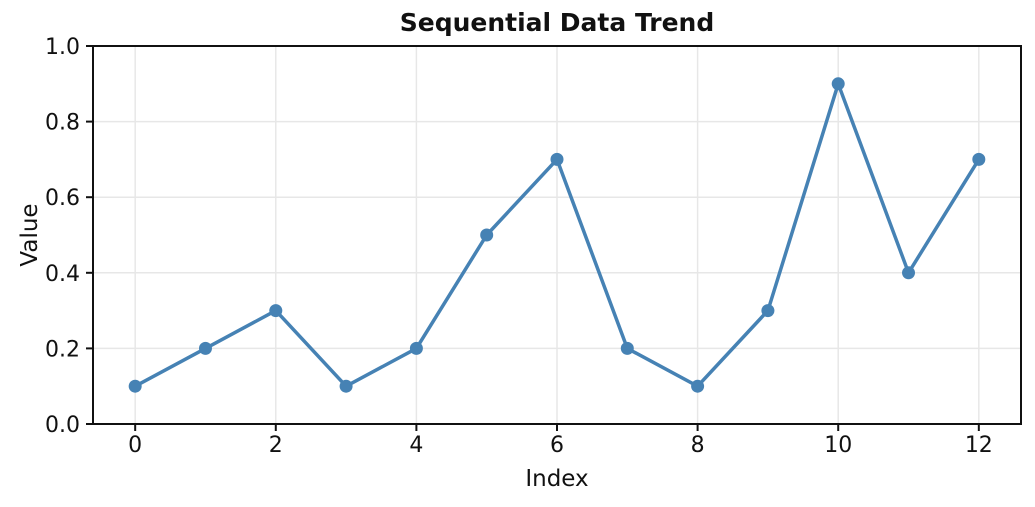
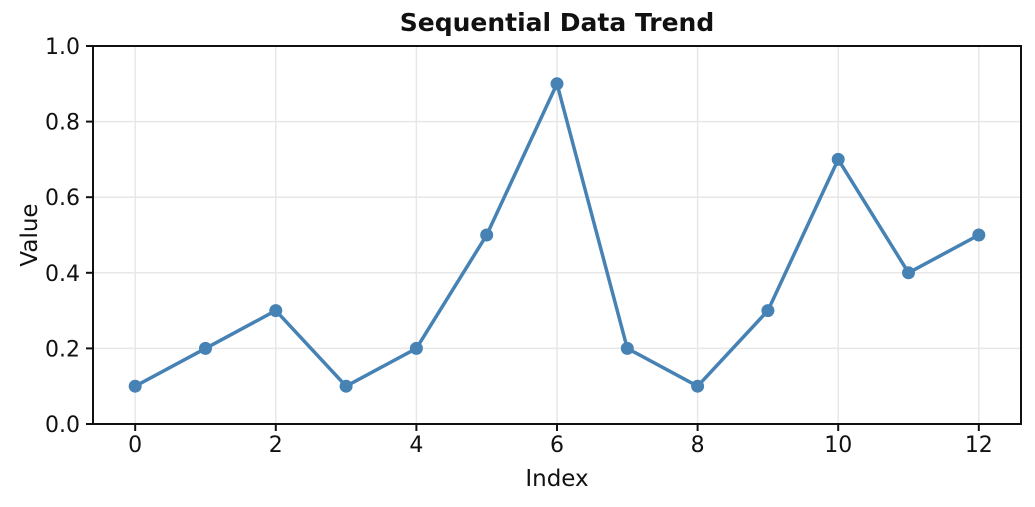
6: 0.7 -> 0.9
10: 0.9 -> 0.7
12: 0.7 -> 0.5
